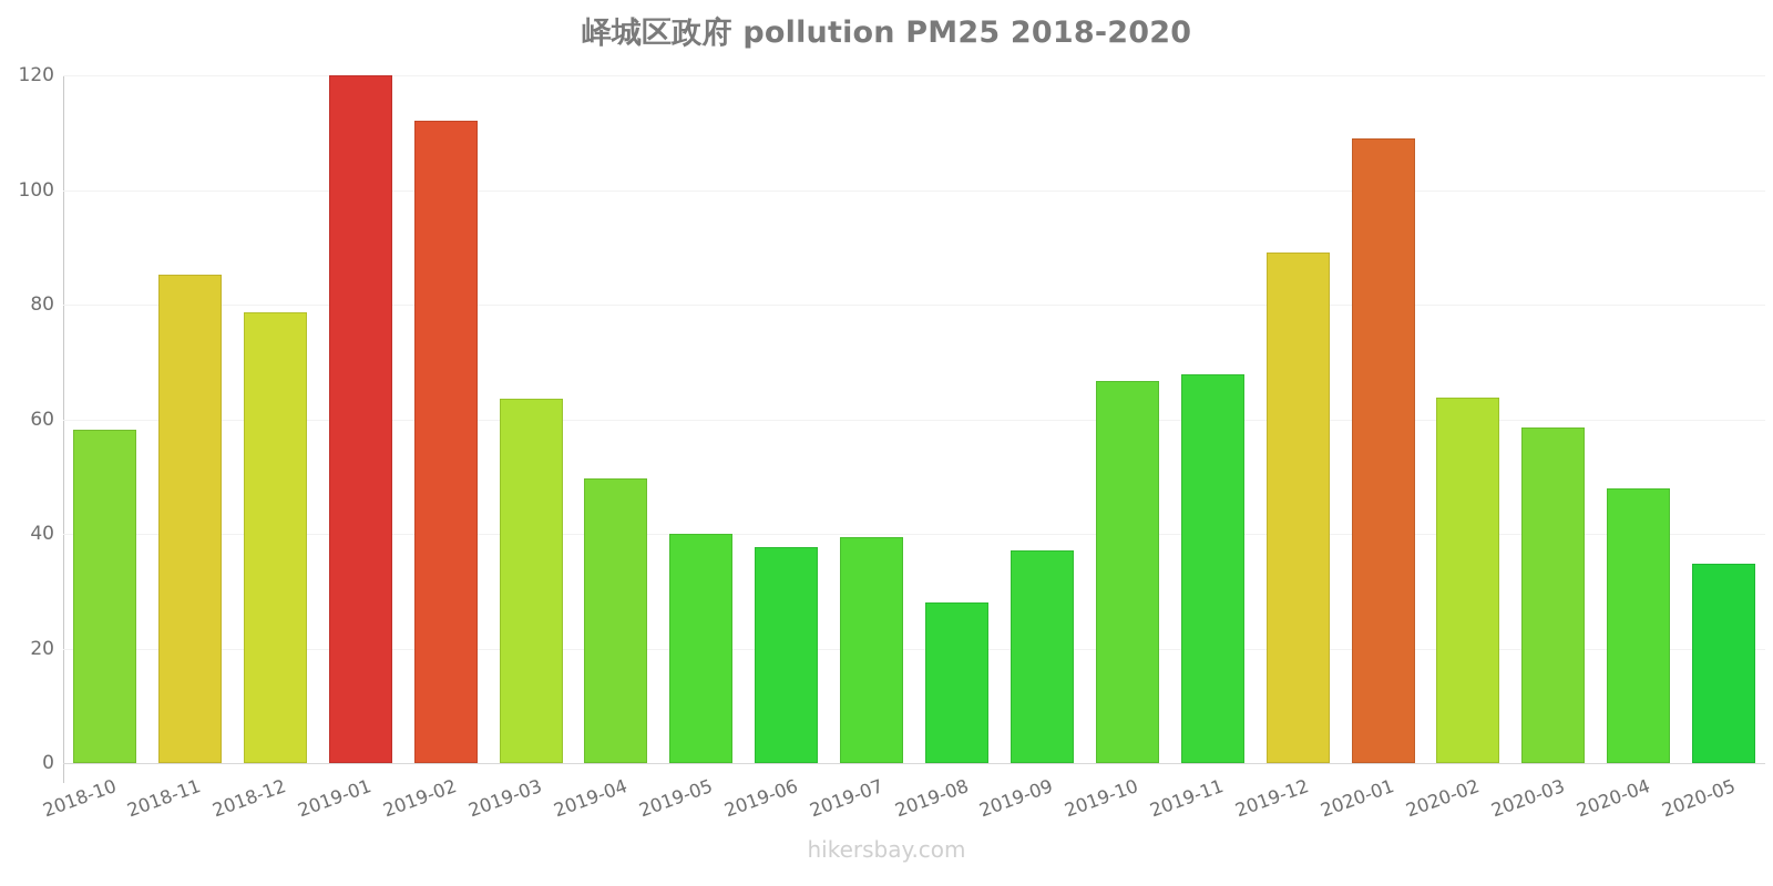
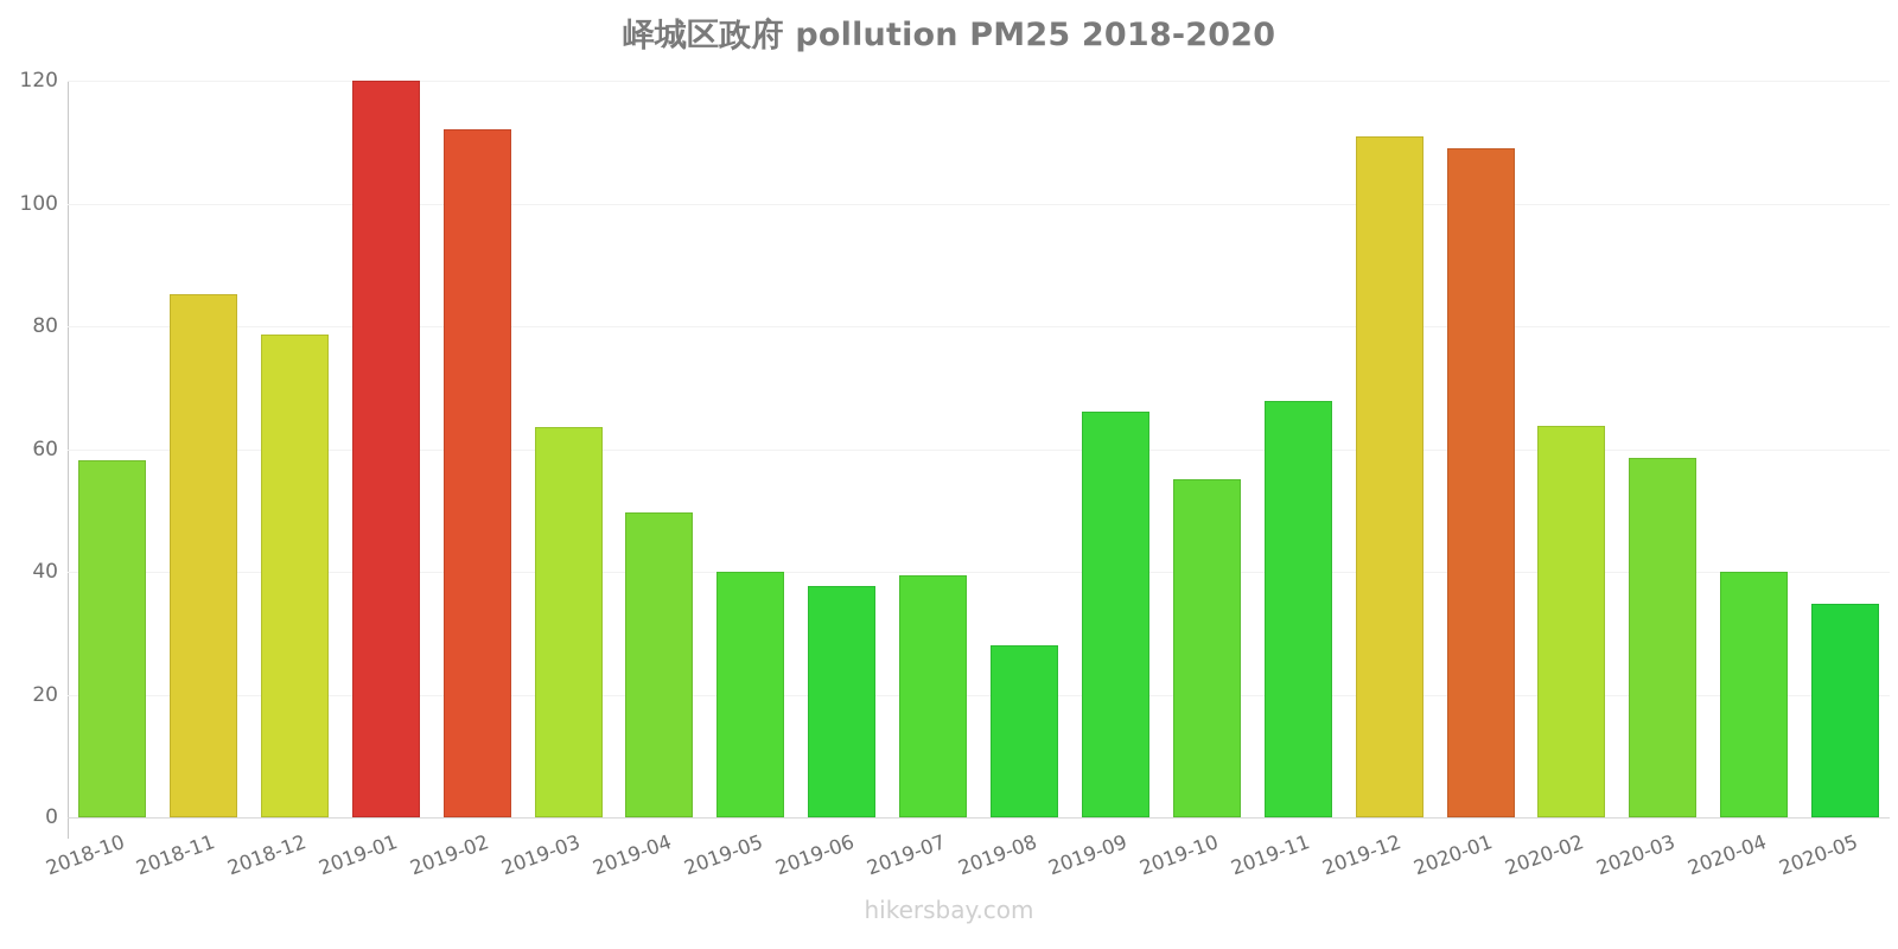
2019-09: 37 -> 66
2019-10: 67 -> 55
2019-12: 89 -> 111
2020-04: 48 -> 40
